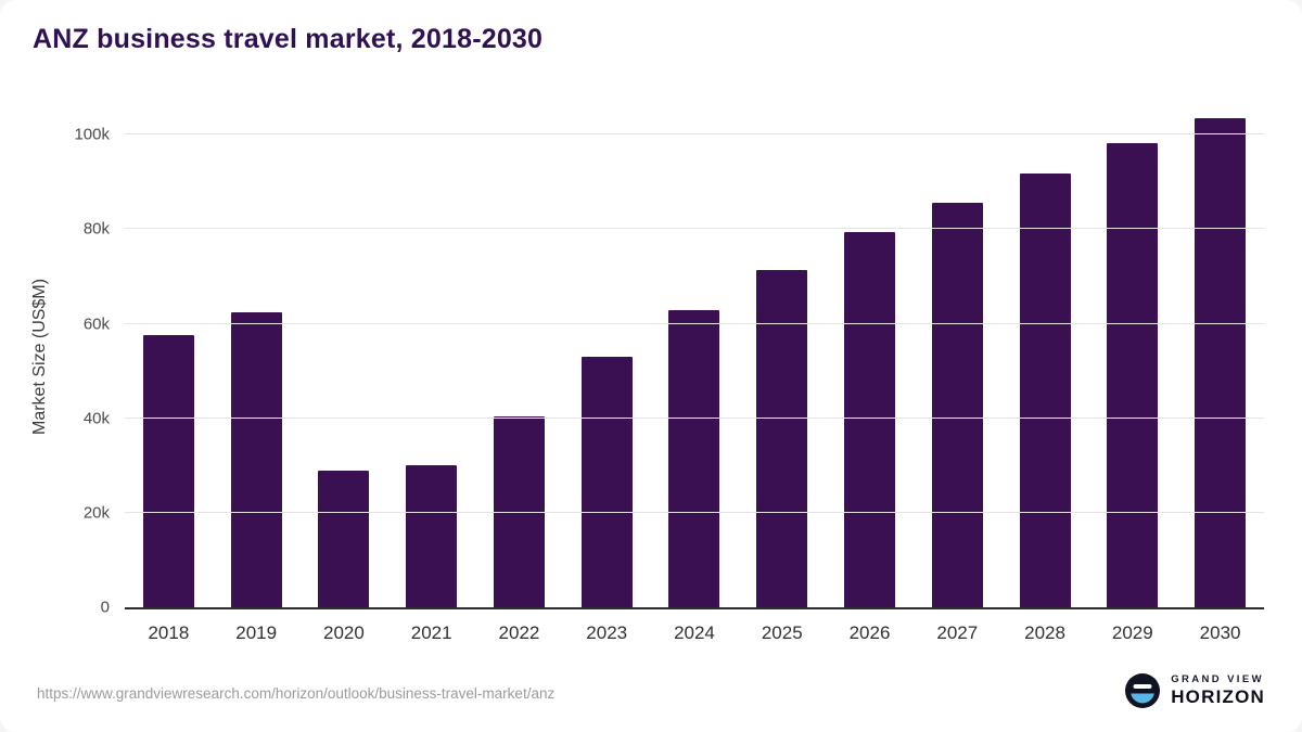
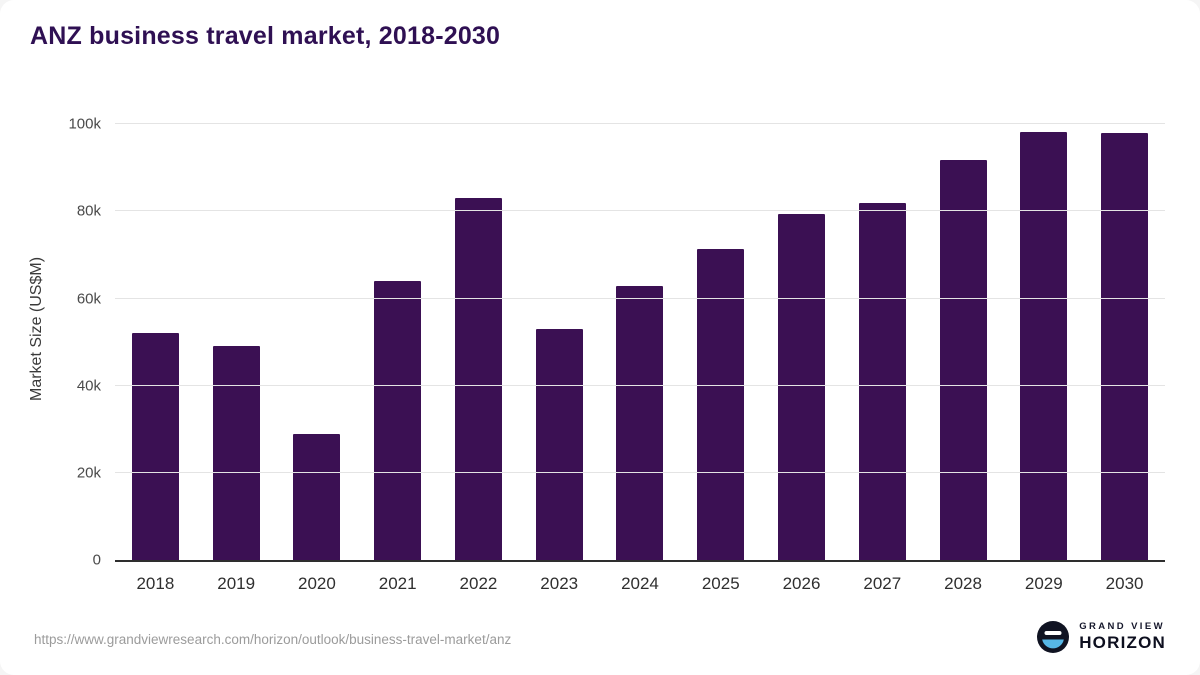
2018: 58k -> 52k
2019: 62k -> 49k
2021: 30k -> 64k
2022: 40k -> 83k
2027: 86k -> 82k
2030: 104k -> 98k
